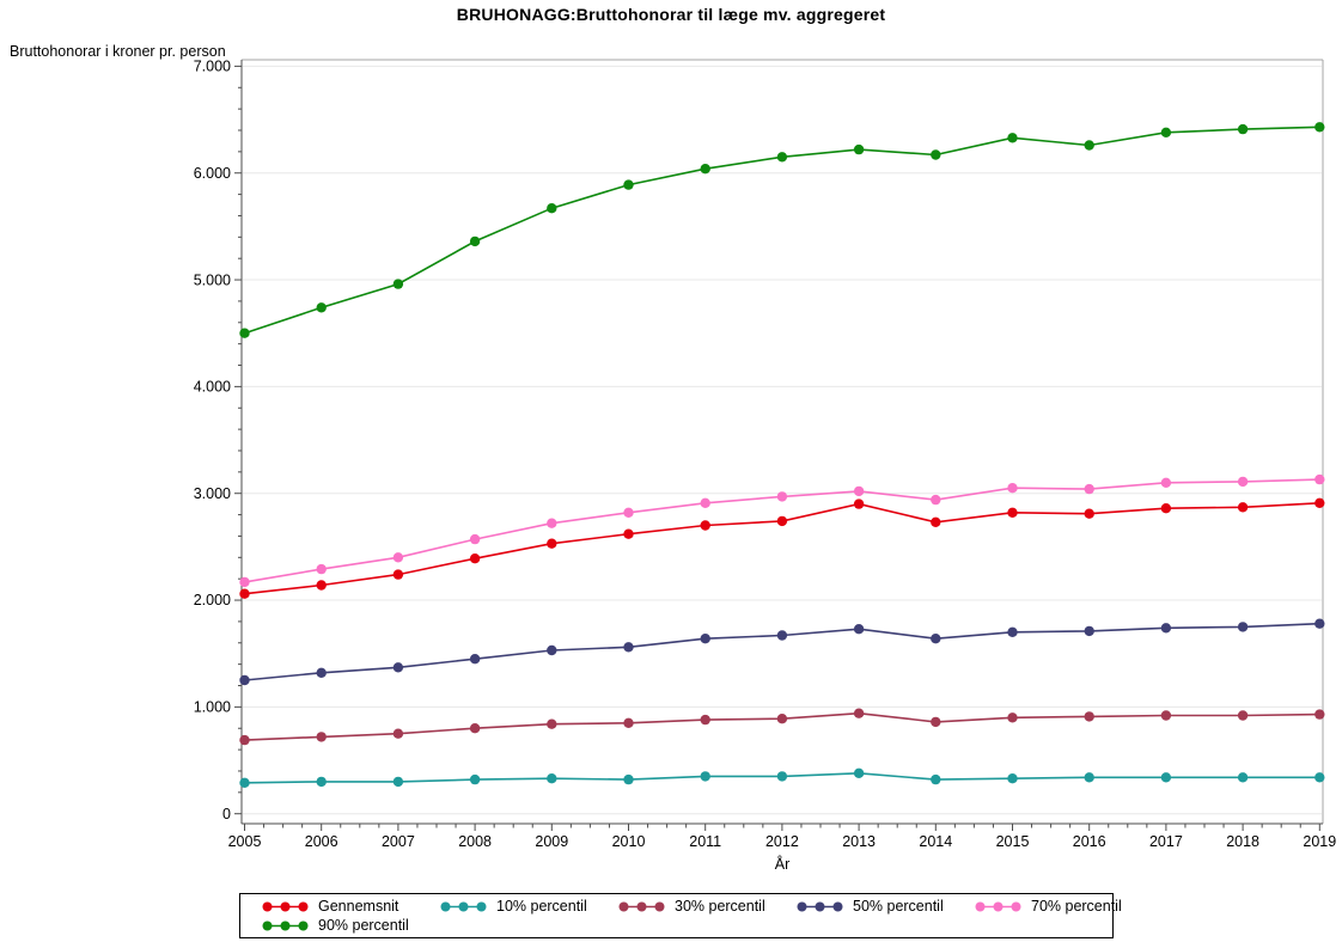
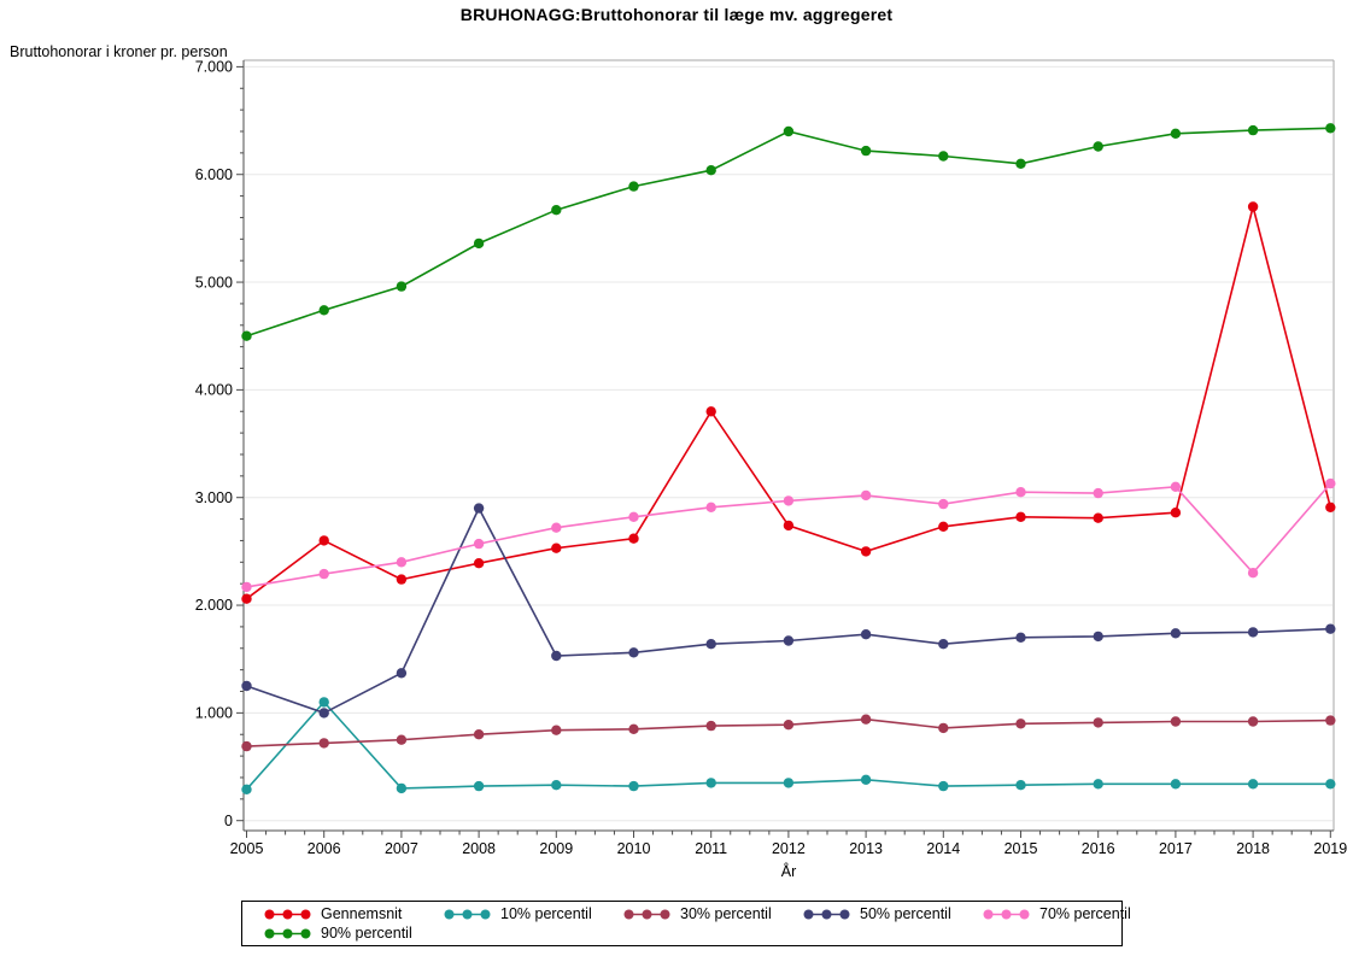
Gennemsnit/2006: 2100 -> 2600
10% percentil/2006: 300 -> 1100
50% percentil/2006: 1300 -> 1000
50% percentil/2008: 1400 -> 2900
Gennemsnit/2011: 2700 -> 3800
90% percentil/2012: 6200 -> 6400
Gennemsnit/2013: 2900 -> 2500
90% percentil/2015: 6300 -> 6100
Gennemsnit/2018: 2900 -> 5700
70% percentil/2018: 3100 -> 2300
